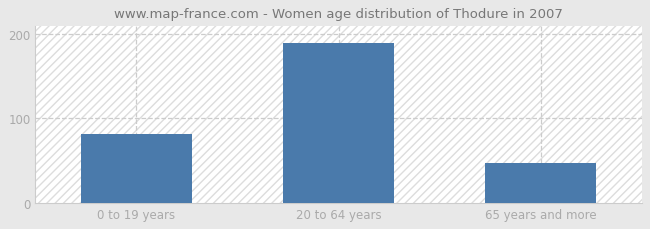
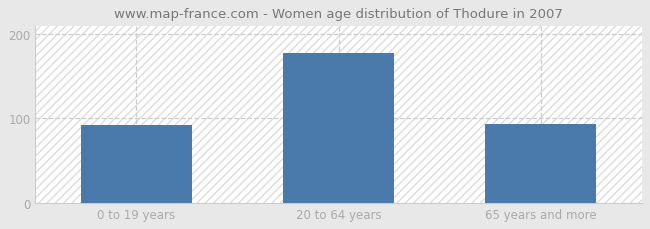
0 to 19 years: 82 -> 92
20 to 64 years: 190 -> 178
65 years and more: 47 -> 94
